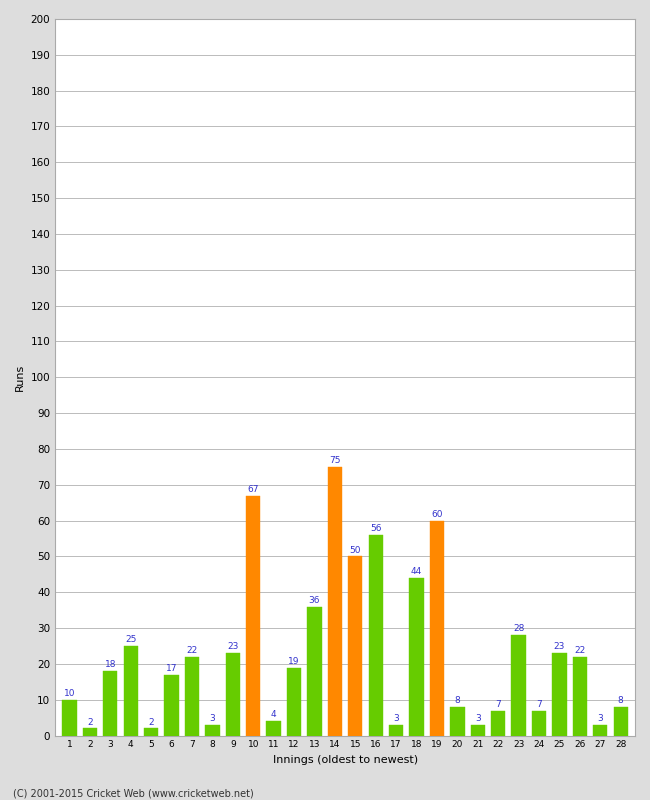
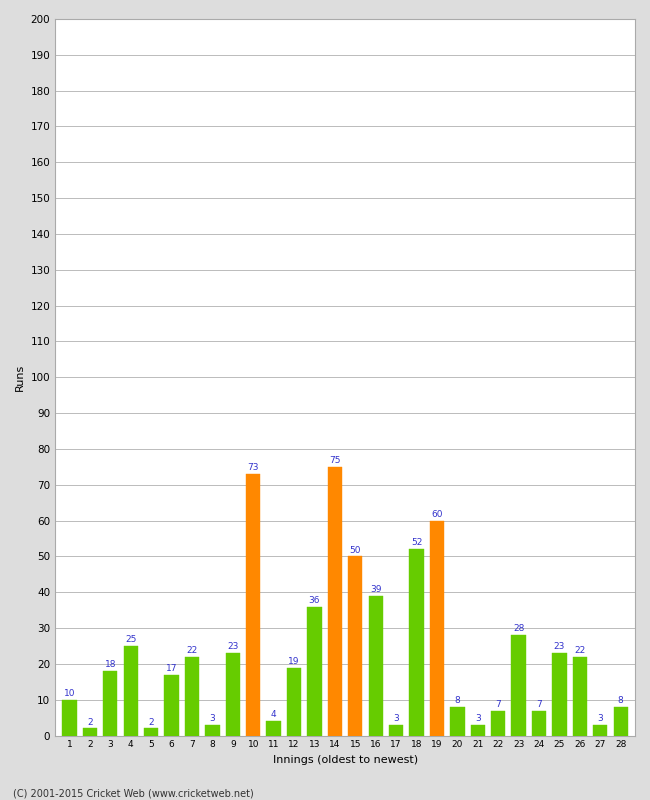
10: 67 -> 73
16: 56 -> 39
18: 44 -> 52
